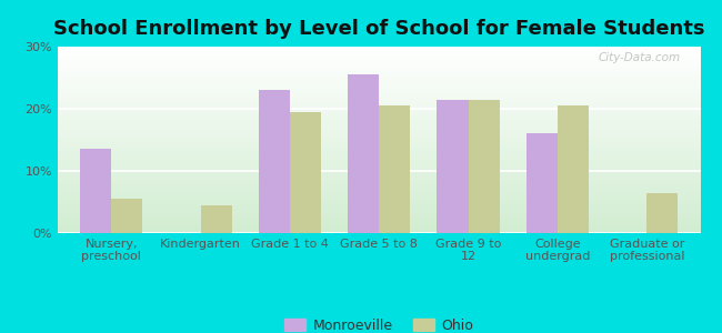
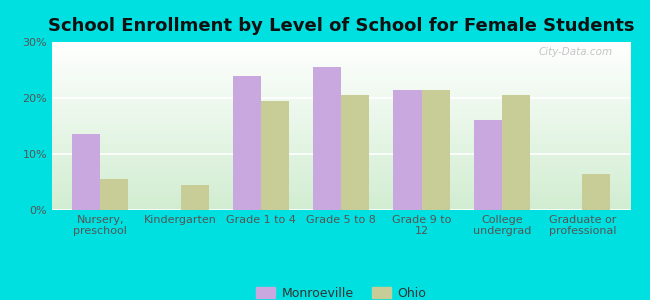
Monroeville/Grade 1 to 4: 23.0% -> 24.0%
